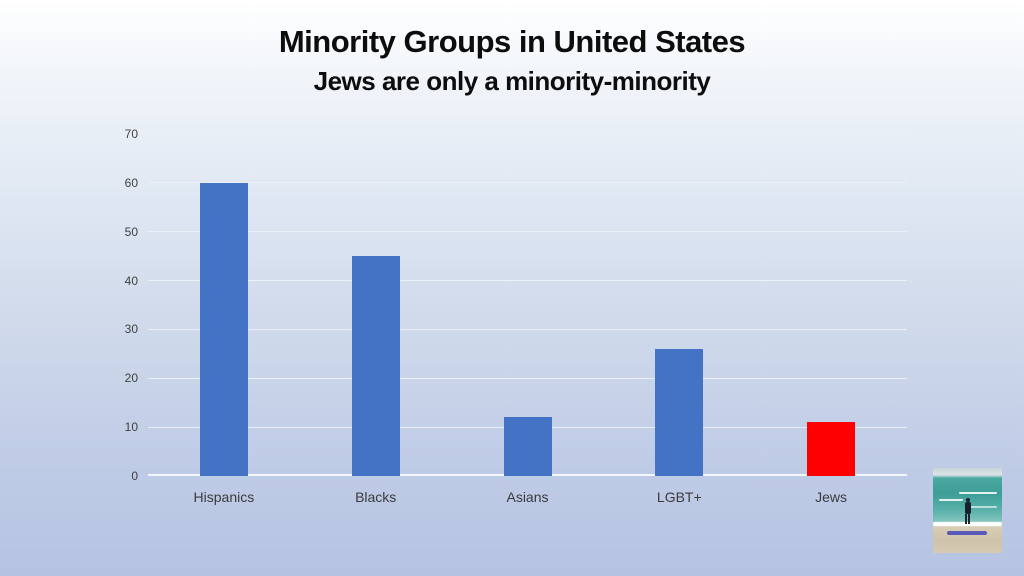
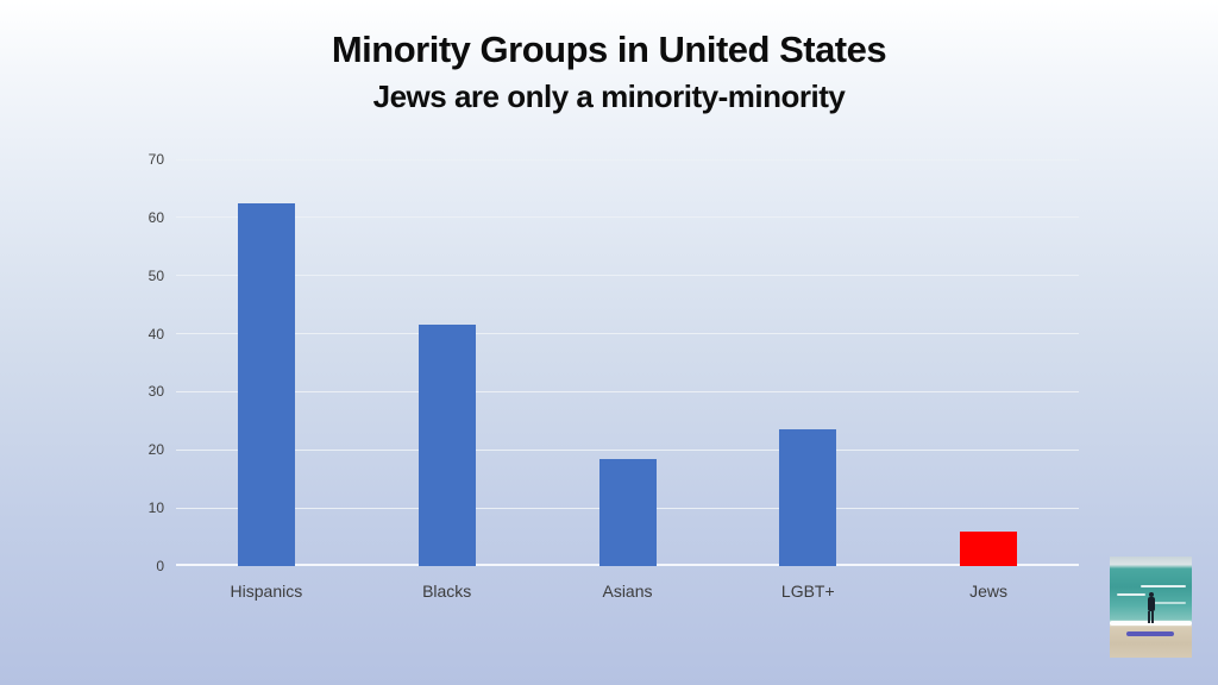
Hispanics: 60 -> 62
Blacks: 45 -> 42
Asians: 12 -> 18
LGBT+: 26 -> 24
Jews: 11 -> 6
